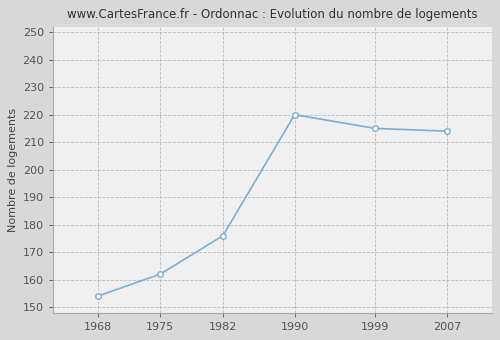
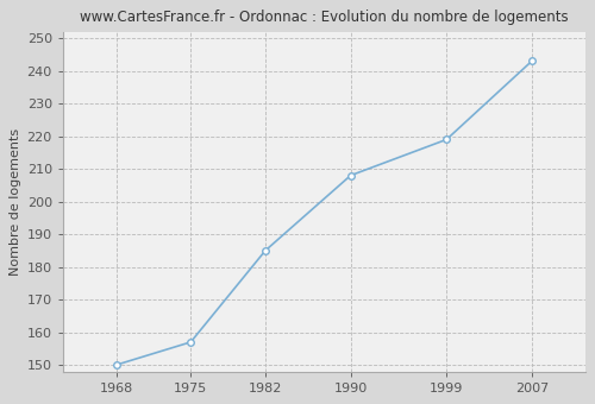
1968: 154 -> 150
1975: 162 -> 157
1982: 176 -> 185
1990: 220 -> 208
1999: 215 -> 219
2007: 214 -> 243
